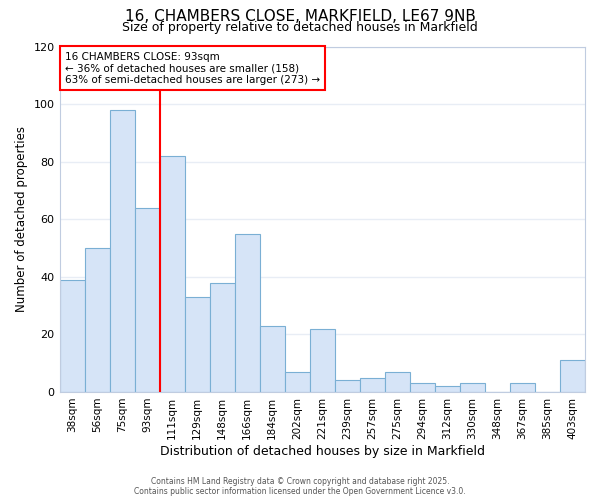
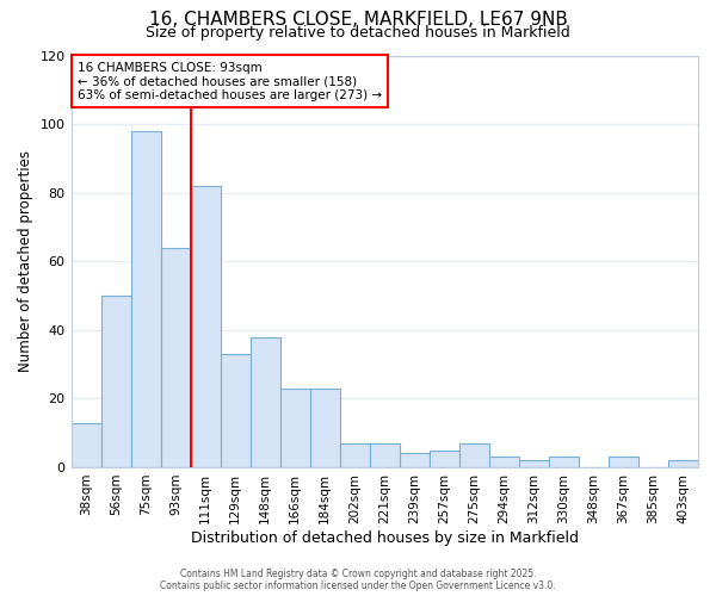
38sqm: 39 -> 13
166sqm: 55 -> 23
221sqm: 22 -> 7
403sqm: 11 -> 2
